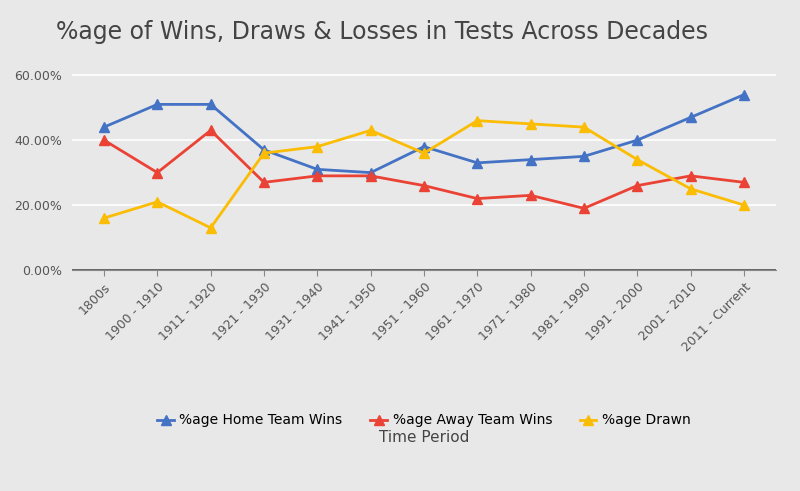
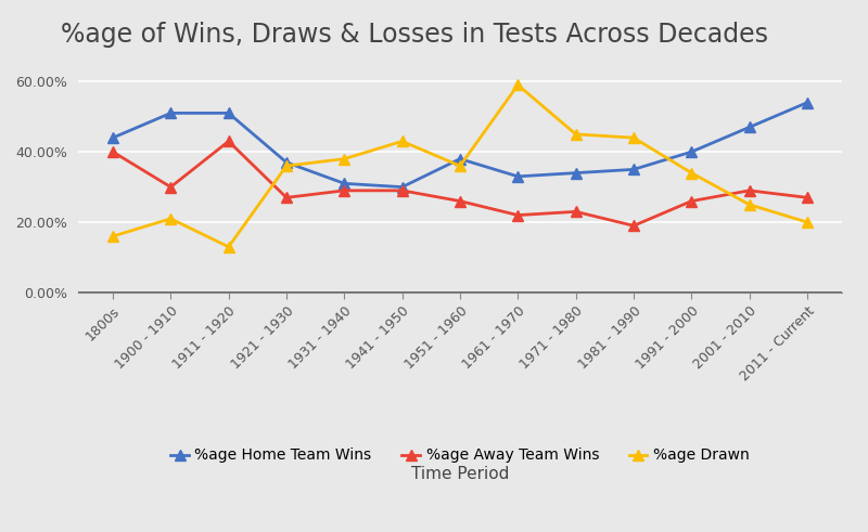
%age Drawn/1961 - 1970: 46% -> 59%
